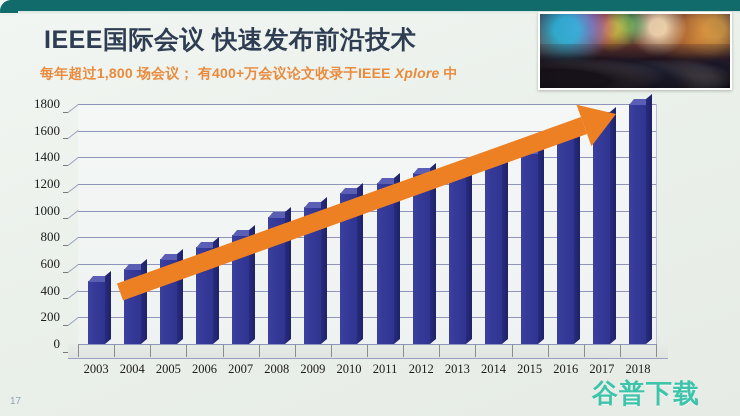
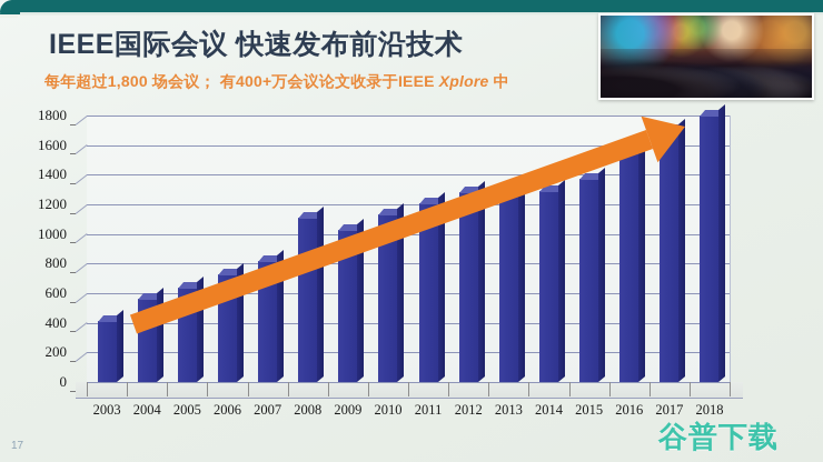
2003: 470 -> 410
2008: 950 -> 1110
2014: 1360 -> 1290
2015: 1430 -> 1370
